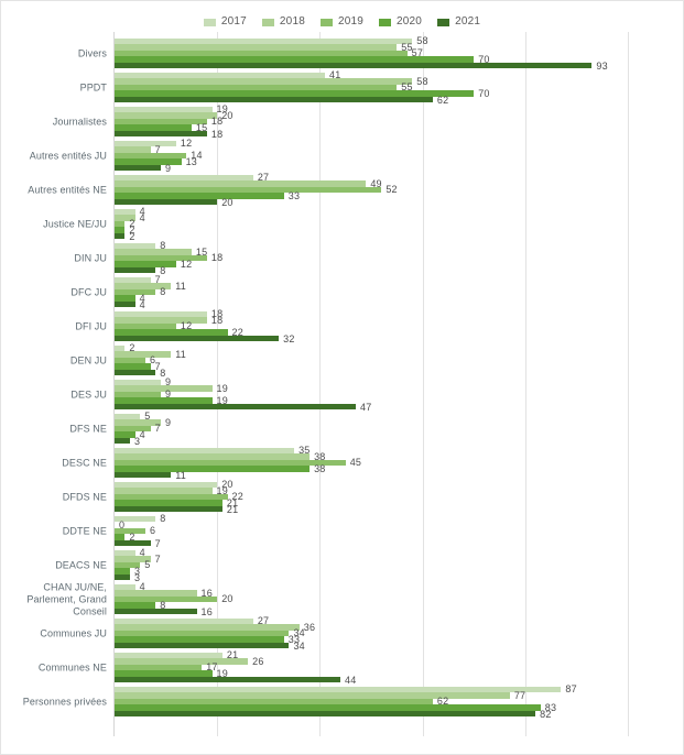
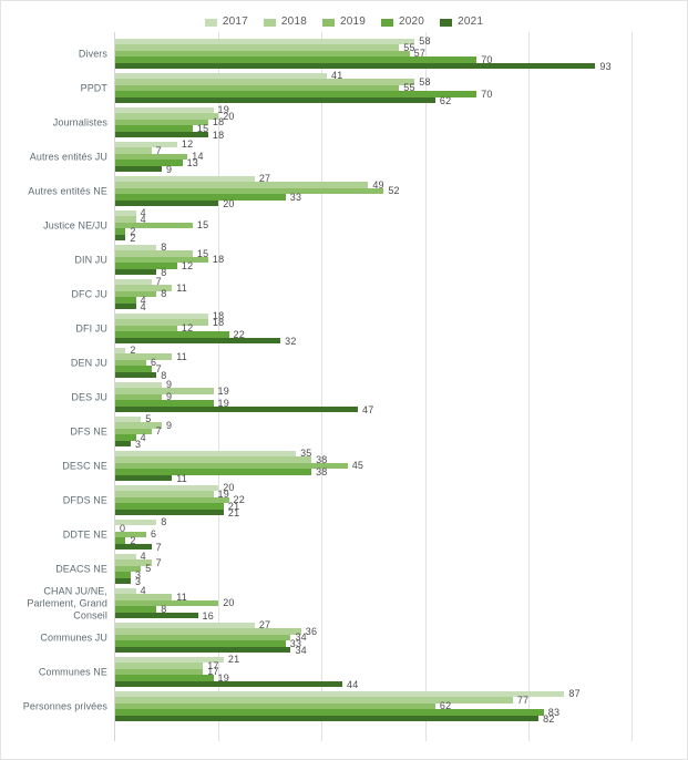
2019/Justice NE/JU: 2 -> 15
2018/CHAN JU/NE, Parlement, Grand Conseil: 16 -> 11
2018/Communes NE: 26 -> 17
